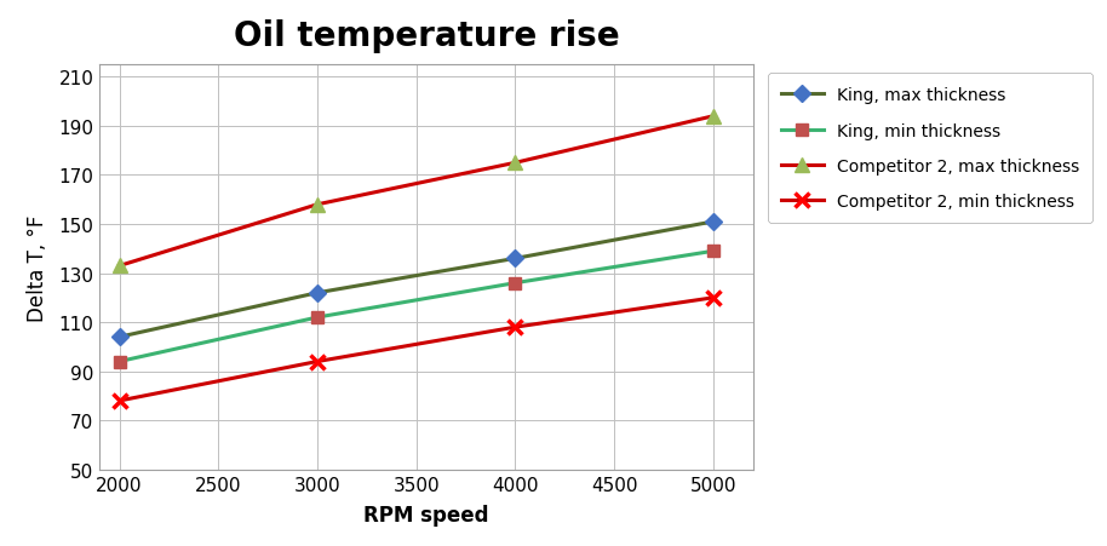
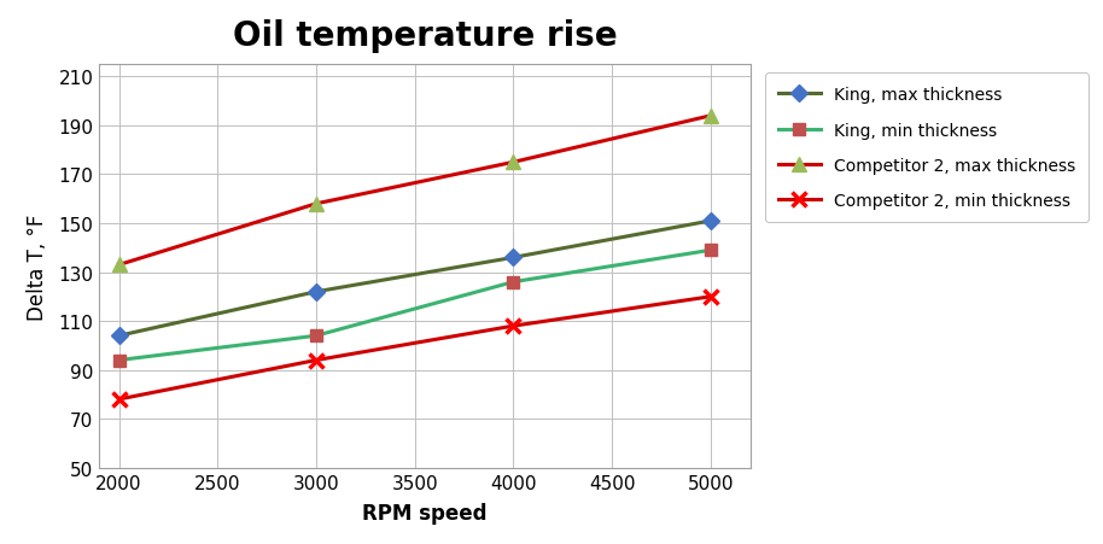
King, min thickness/3000: 112 -> 104
